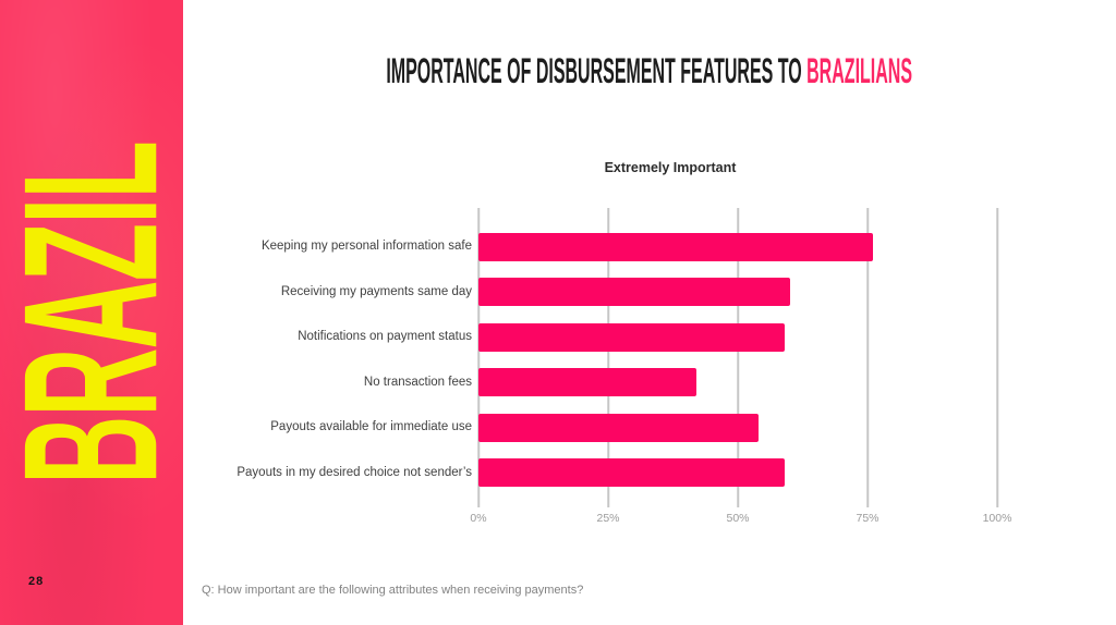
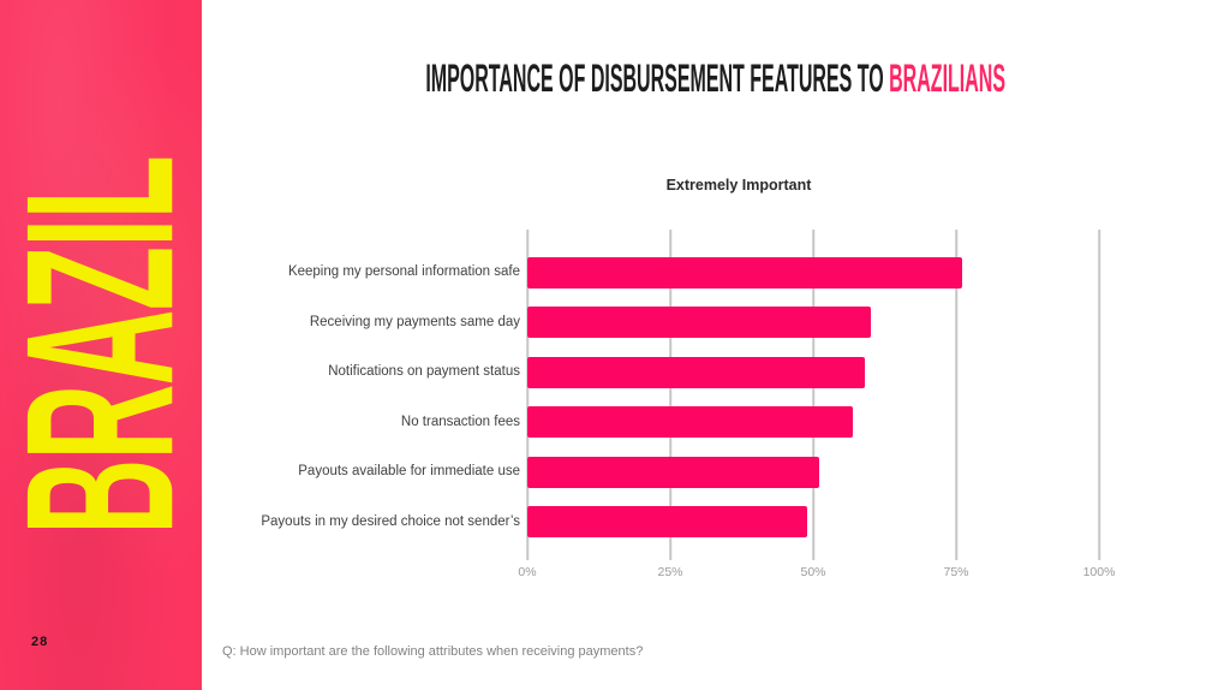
No transaction fees: 42% -> 57%
Payouts available for immediate use: 54% -> 51%
Payouts in my desired choice not sender’s: 59% -> 49%
